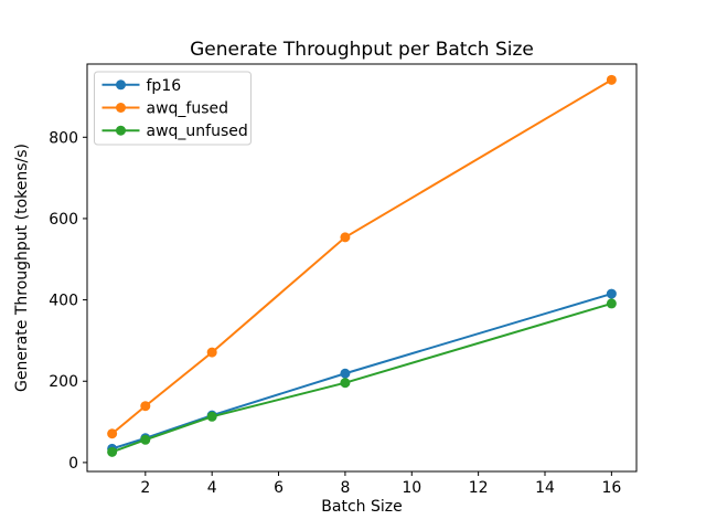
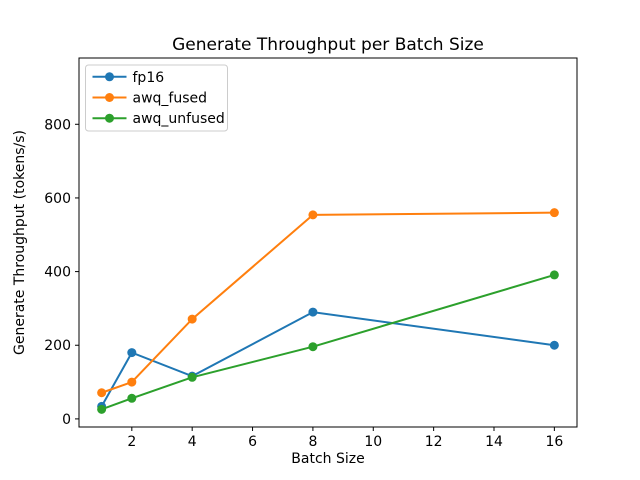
fp16/2: 60 -> 180
awq_fused/2: 140 -> 100
fp16/8: 220 -> 290
fp16/16: 420 -> 200
awq_fused/16: 940 -> 560
